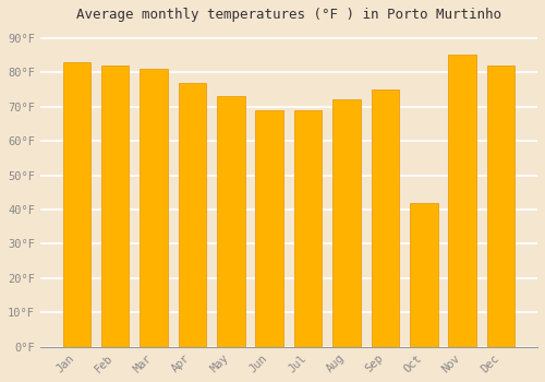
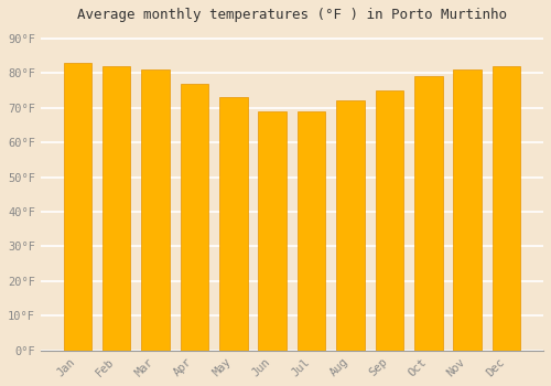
Oct: 42°F -> 79°F
Nov: 85°F -> 81°F
